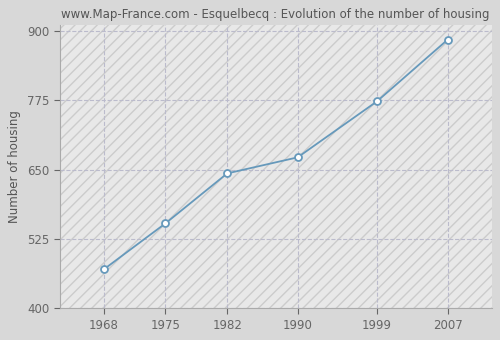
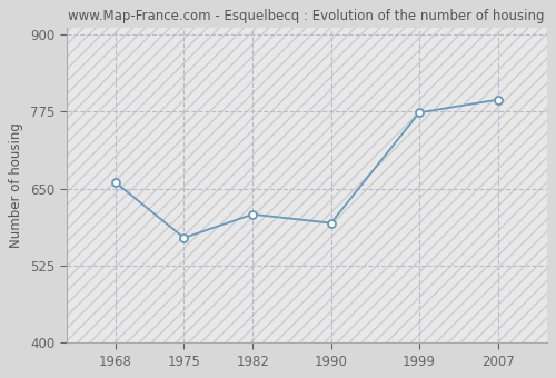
1968: 470 -> 660
1975: 553 -> 570
1982: 643 -> 608
1990: 672 -> 594
2007: 884 -> 794
